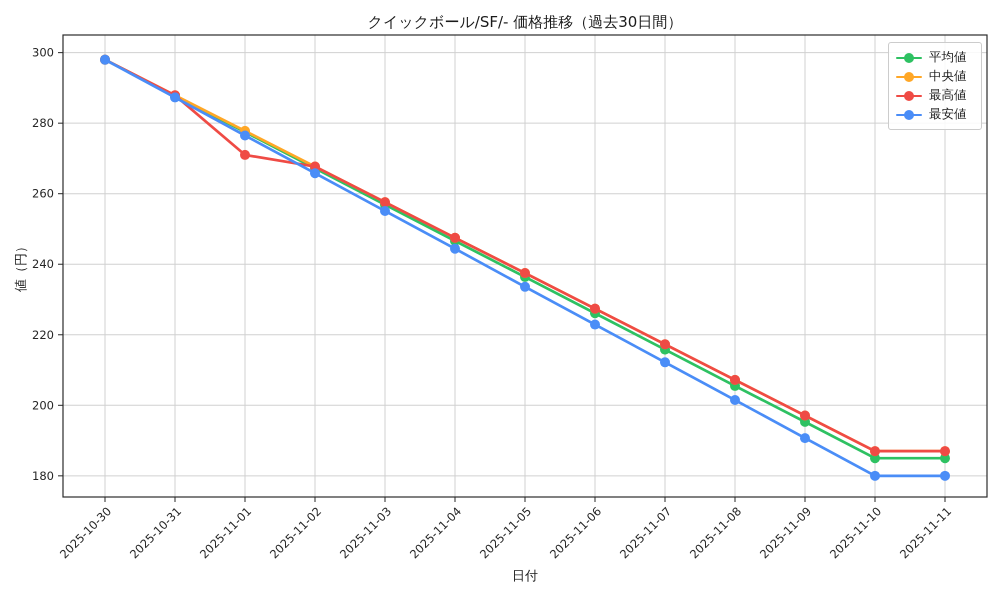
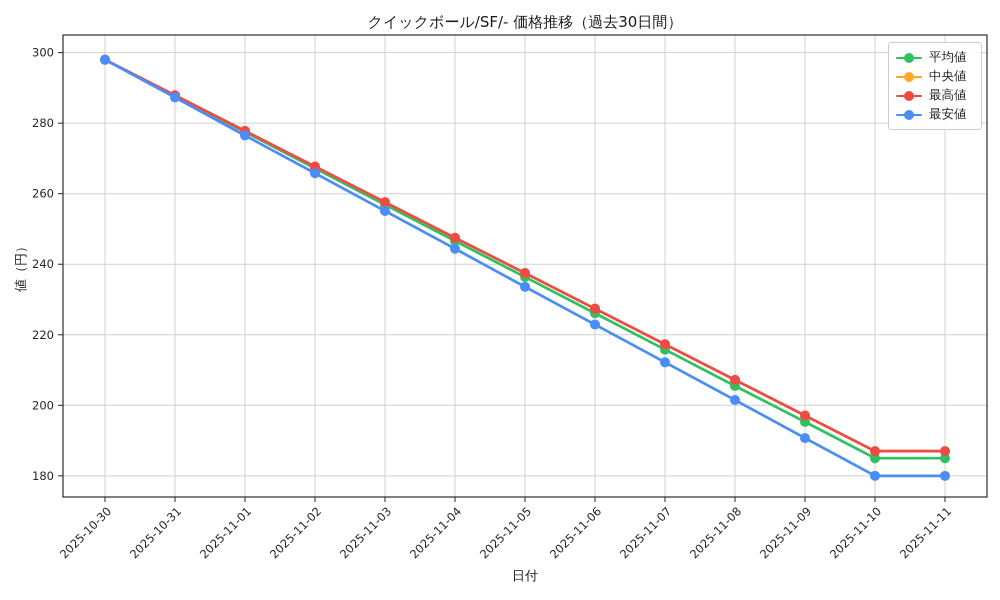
最高値/2025-11-01: 271 -> 278
